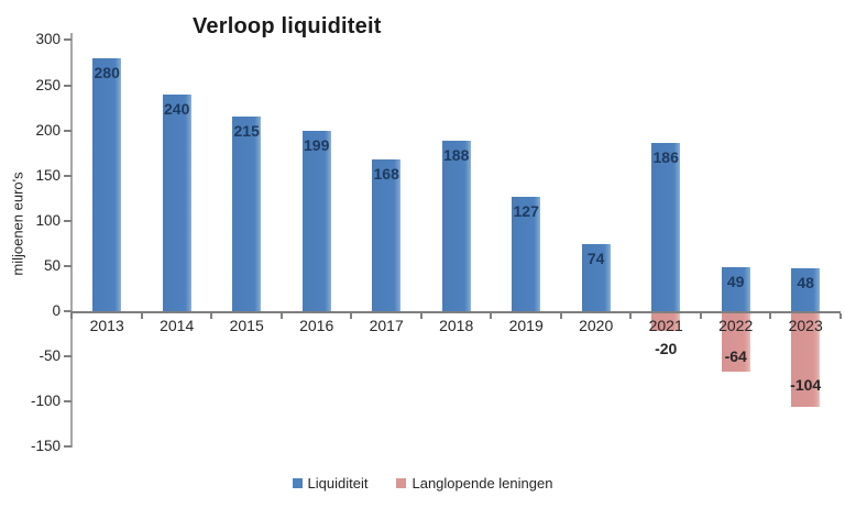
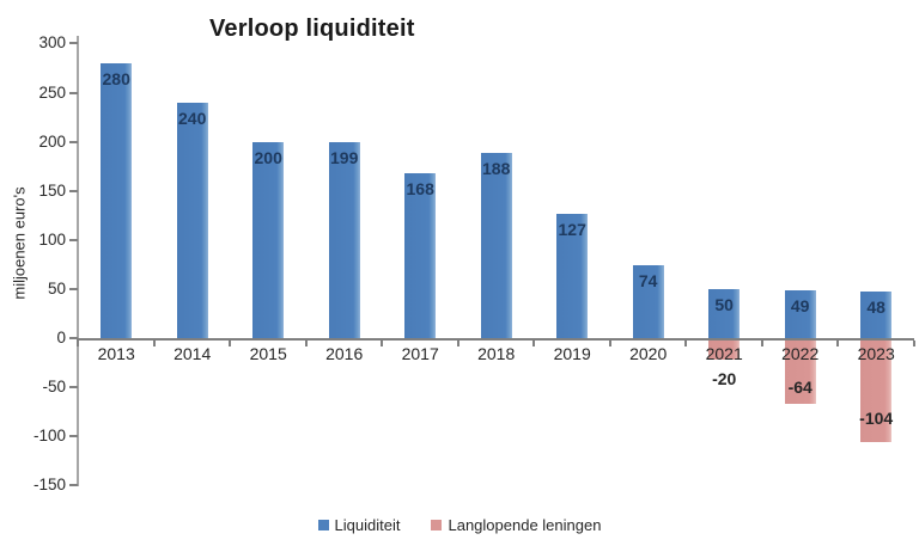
Liquiditeit/2015: 215 -> 200
Liquiditeit/2021: 186 -> 50
